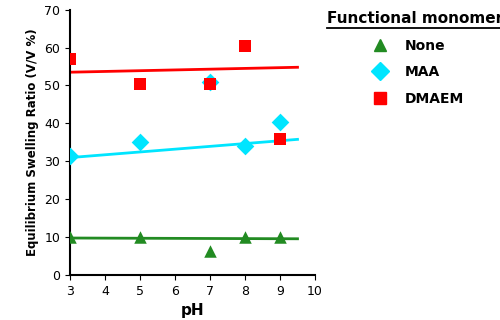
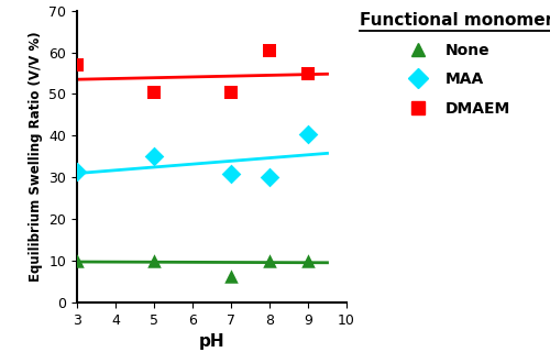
MAA/7: 51.0 -> 31.0
MAA/8: 34.0 -> 30.0
DMAEM/9: 36.0 -> 55.0
